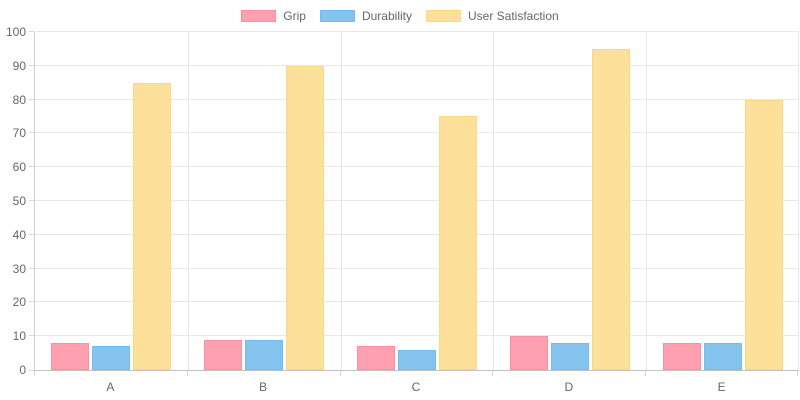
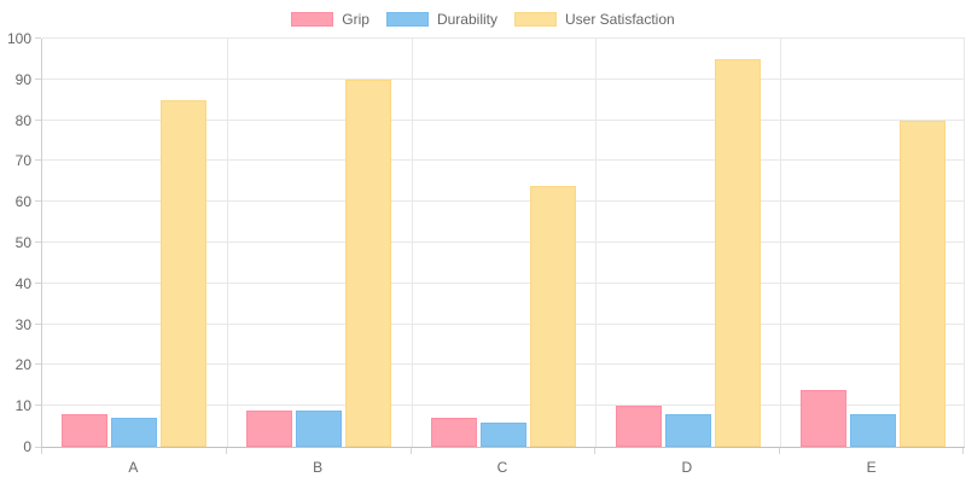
User Satisfaction/C: 75 -> 64
Grip/E: 8 -> 14
